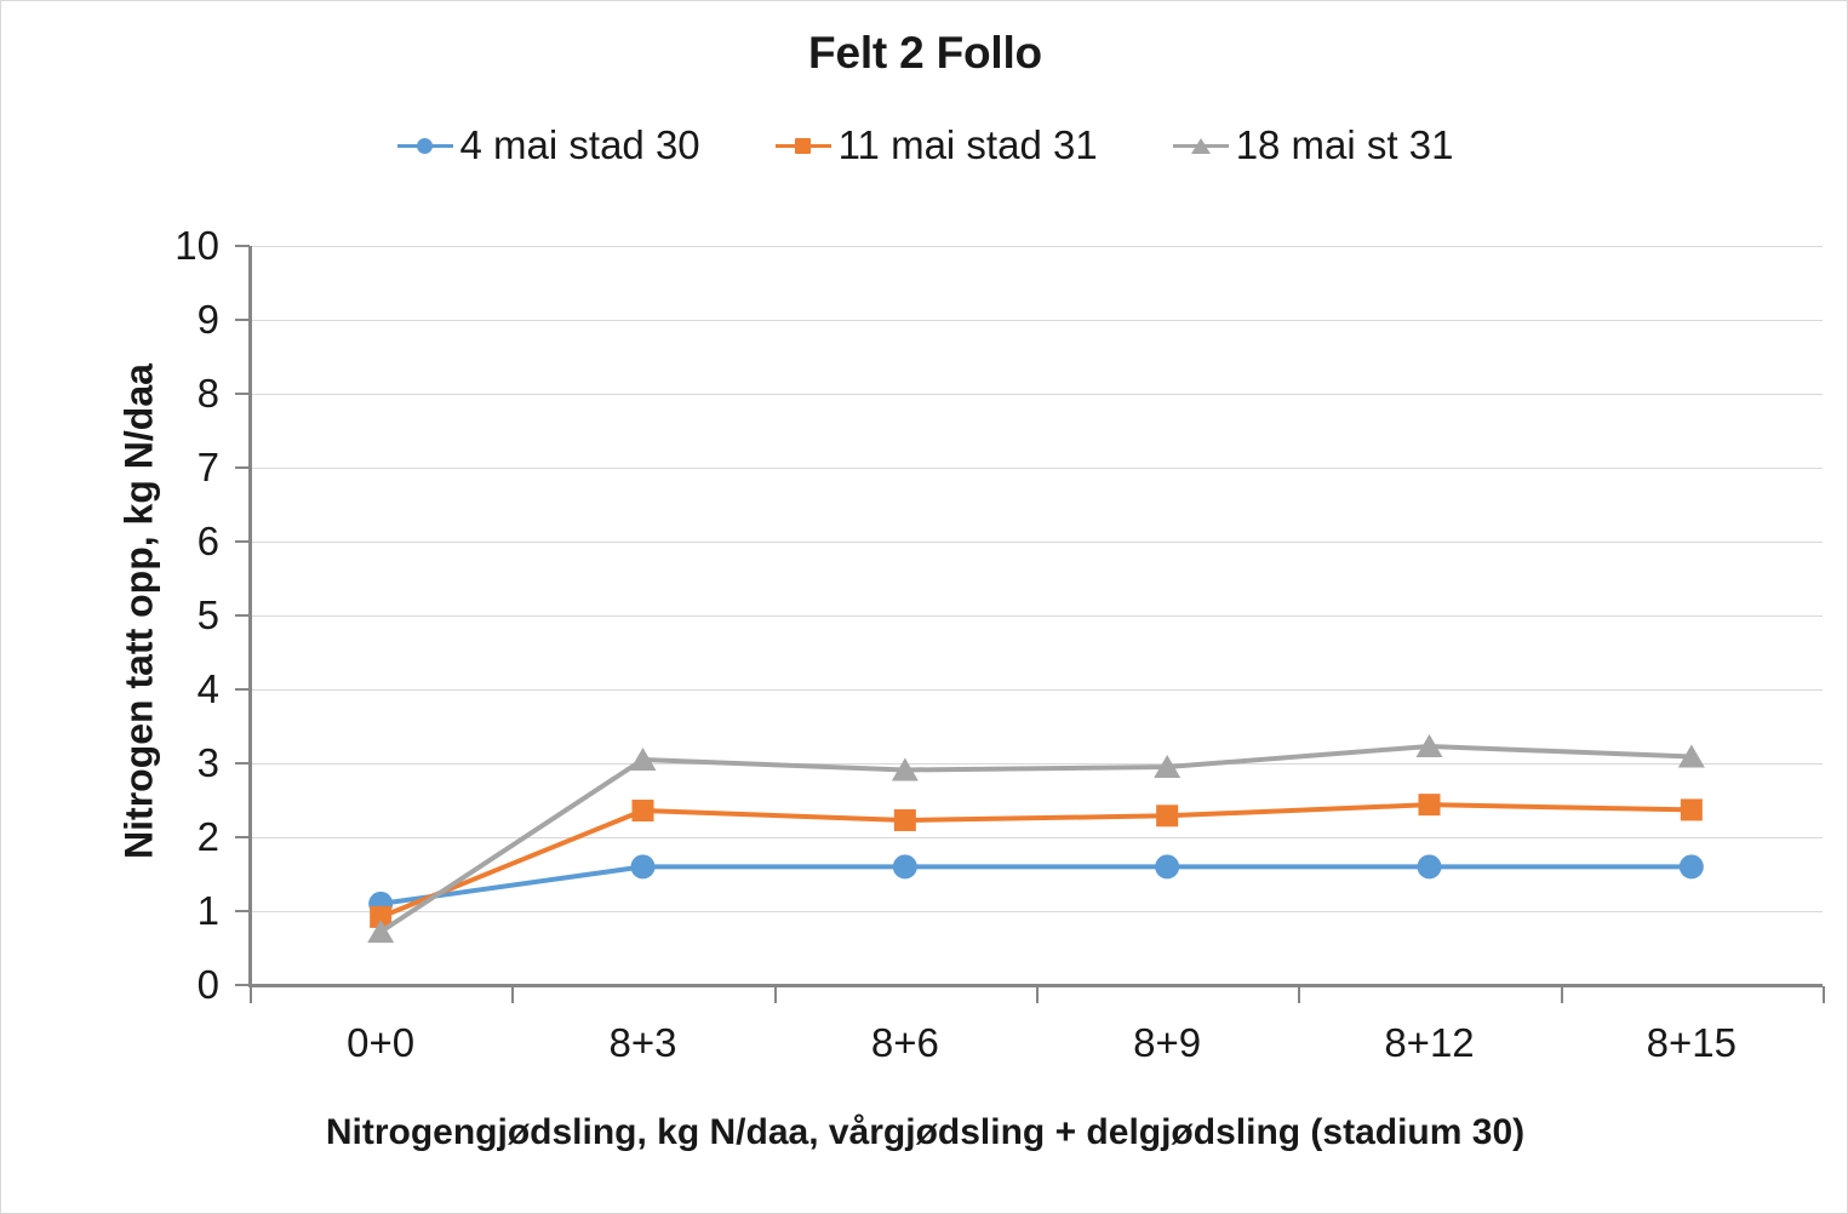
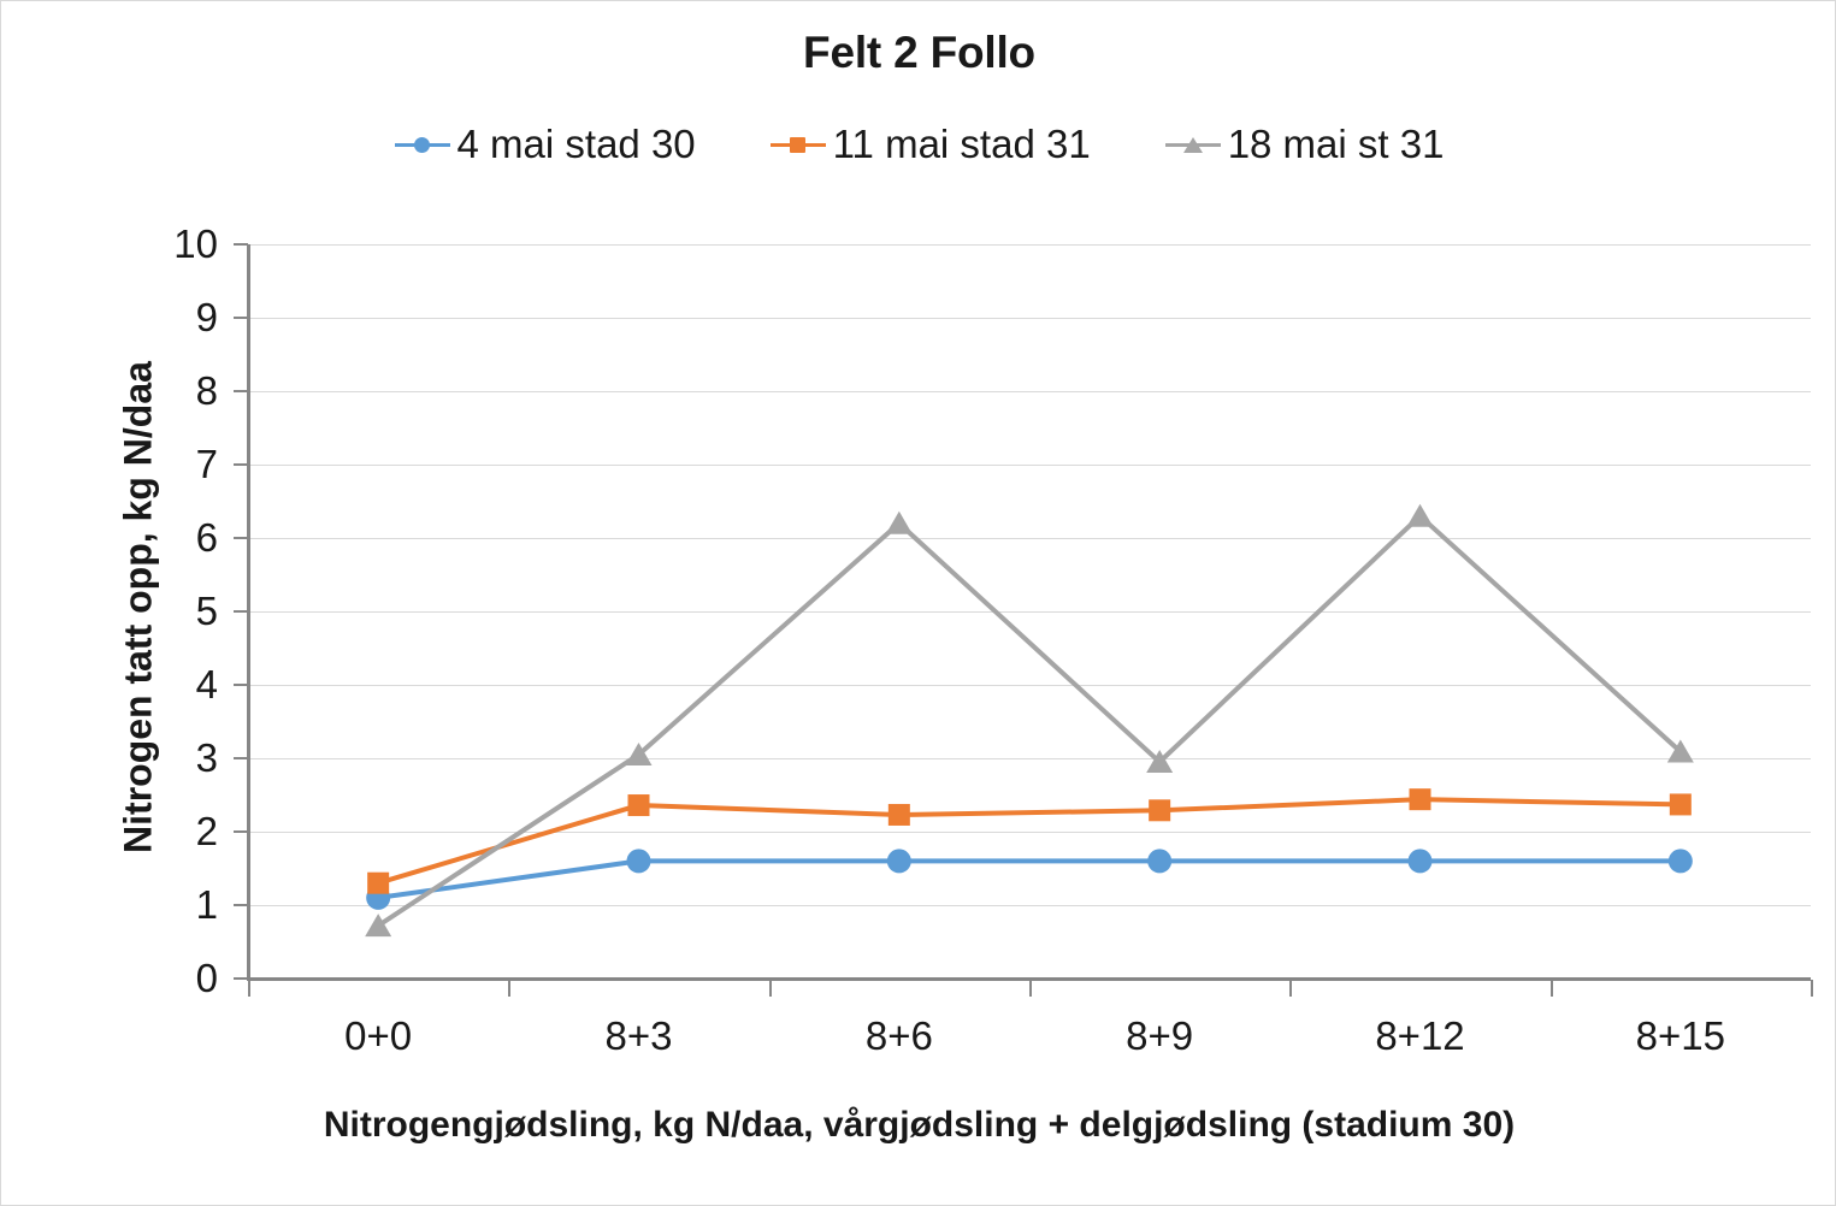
11 mai stad 31/0+0: 0.9 -> 1.3
18 mai st 31/8+6: 2.9 -> 6.2
18 mai st 31/8+12: 3.2 -> 6.3
